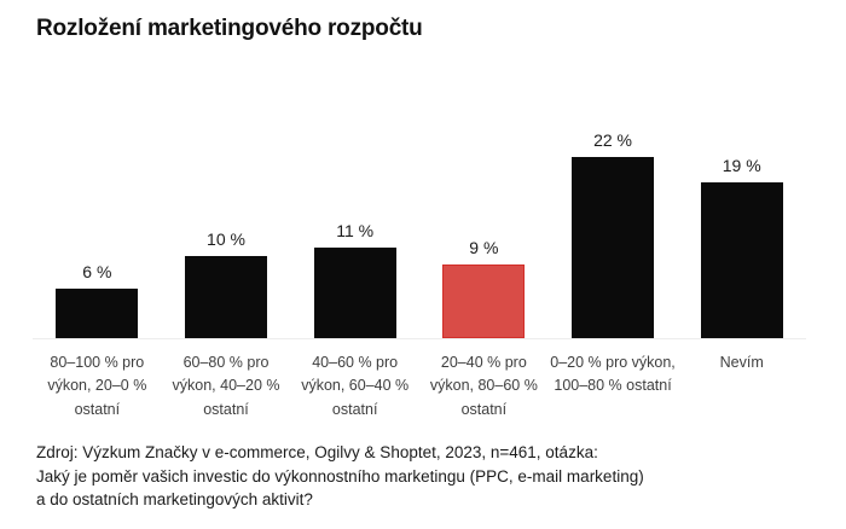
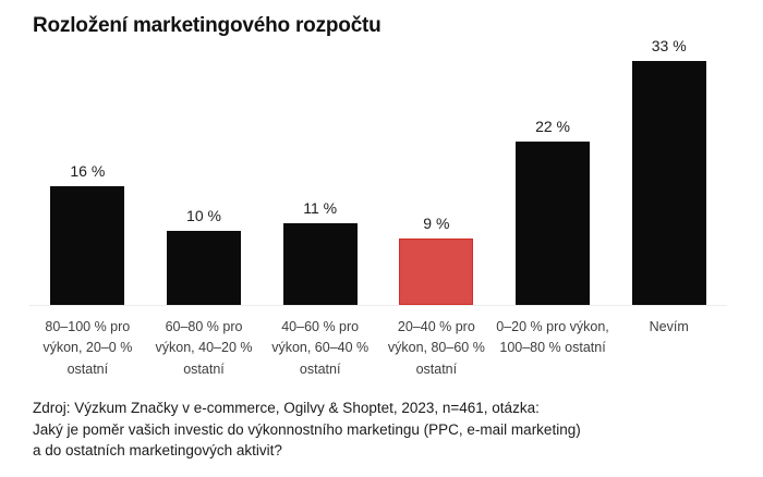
80–100 % pro výkon, 20–0 % ostatní: 6 -> 16
Nevím: 19 -> 33
